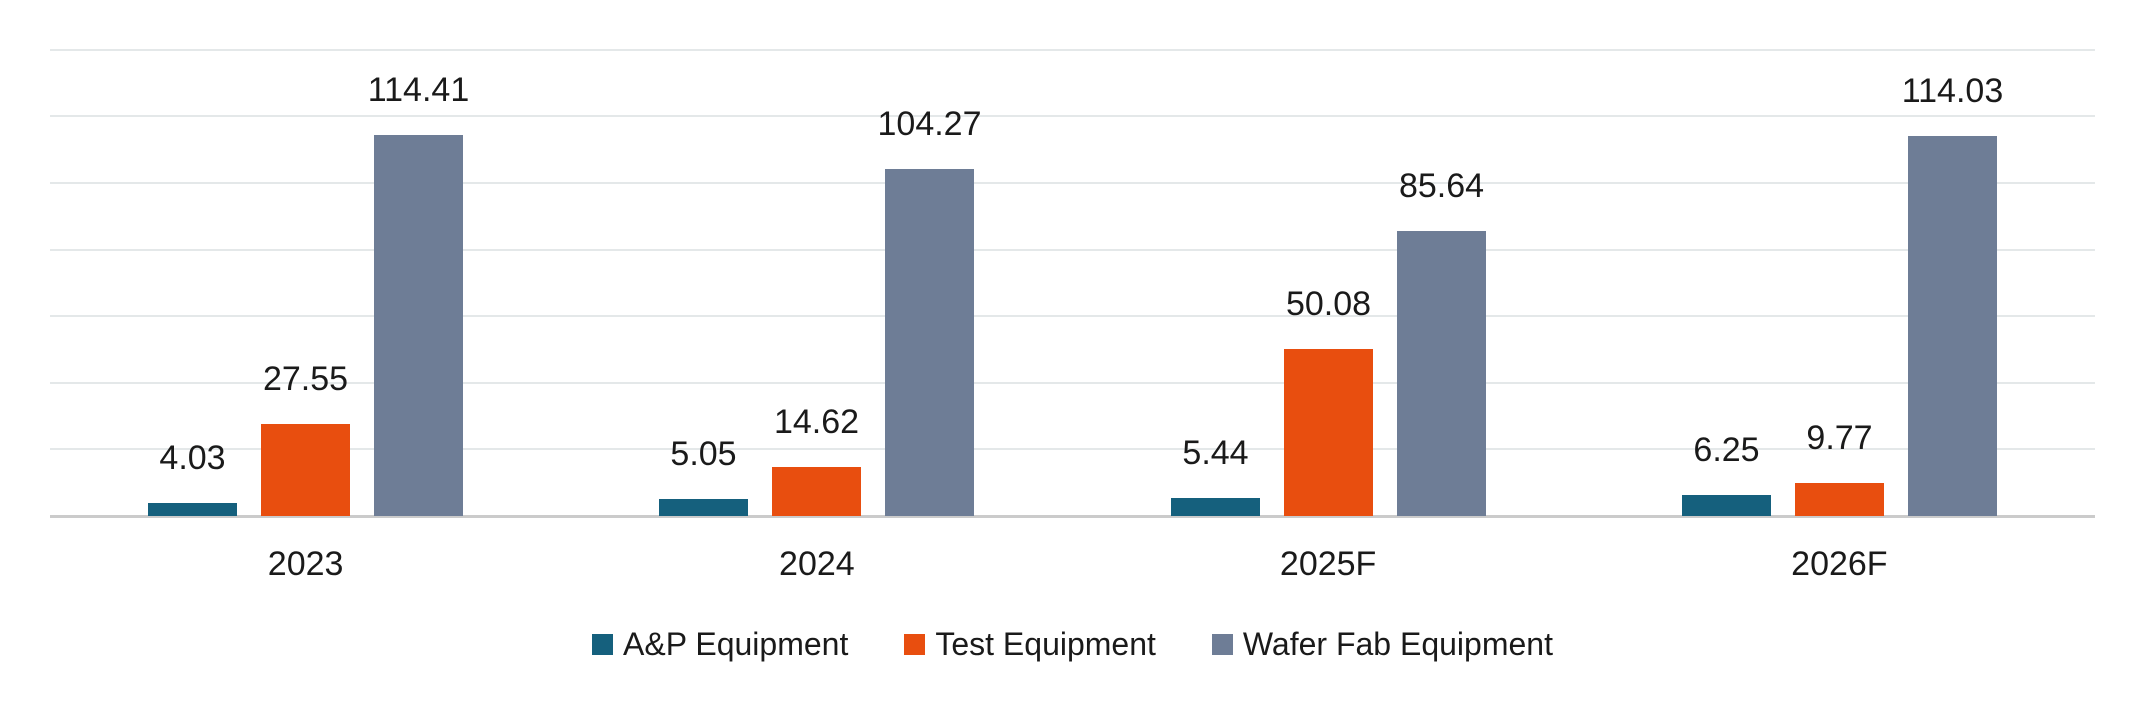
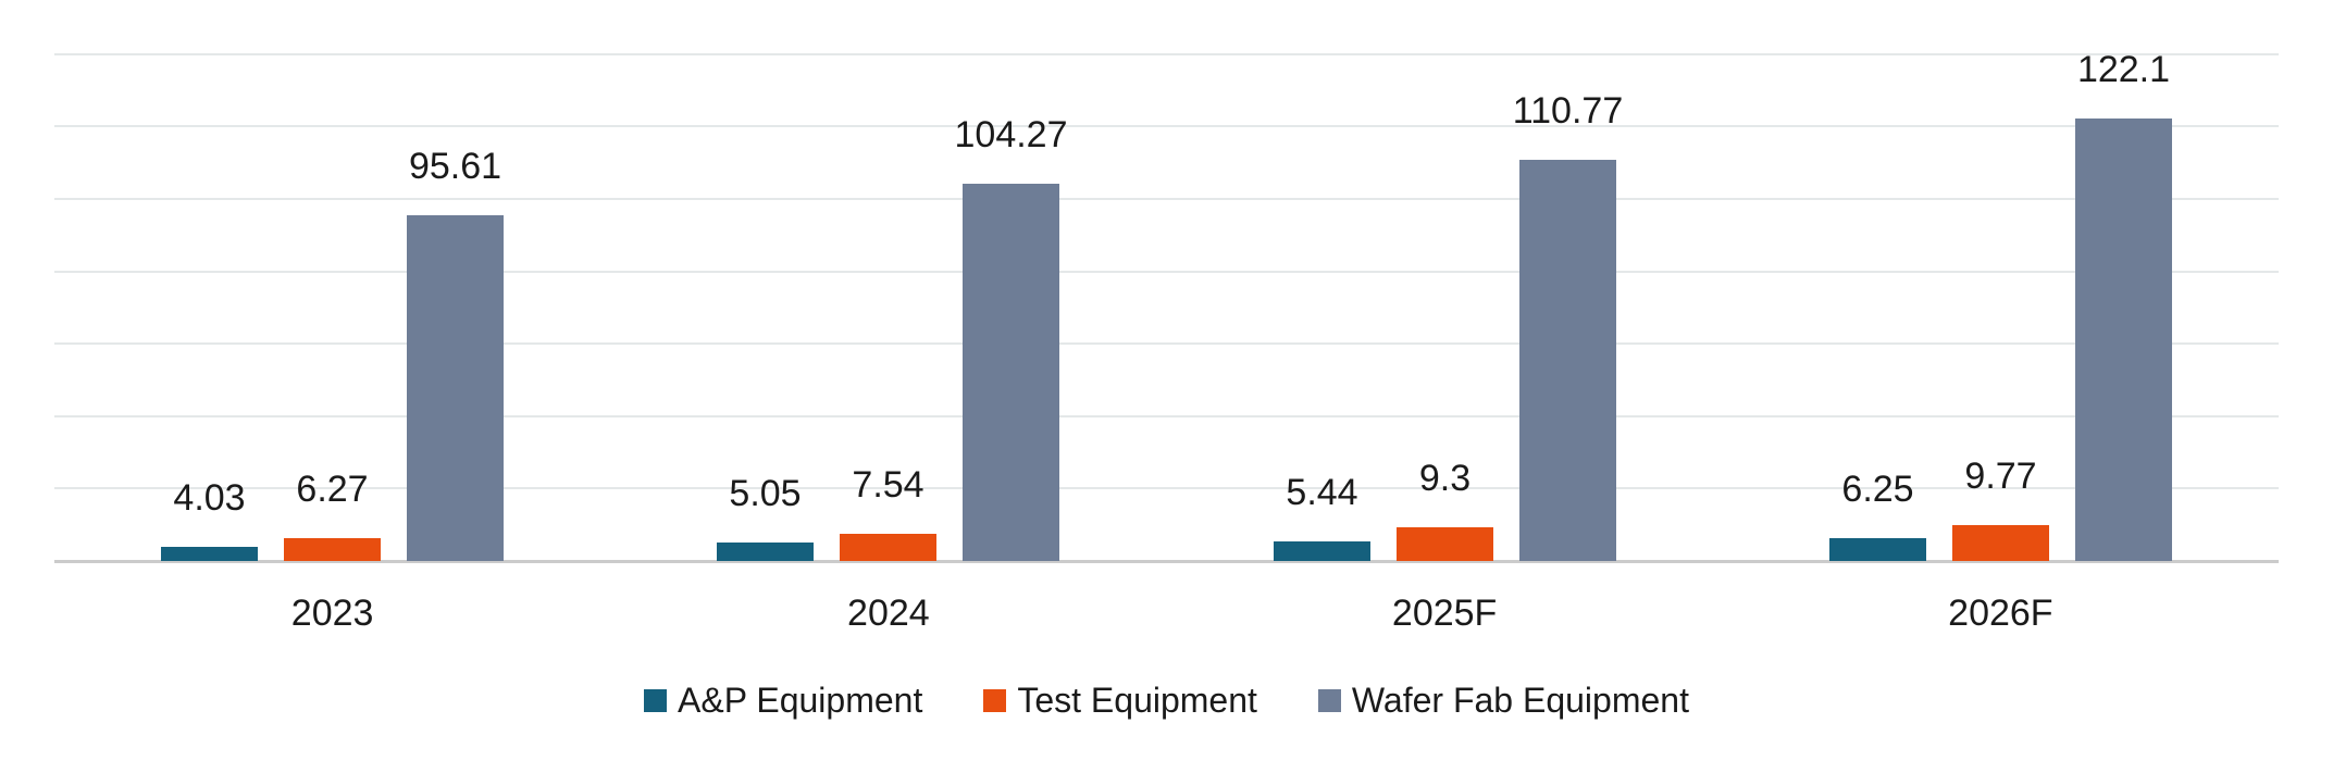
Test Equipment/2023: 27.55 -> 6.27
Wafer Fab Equipment/2023: 114.41 -> 95.61
Test Equipment/2024: 14.62 -> 7.54
Test Equipment/2025F: 50.08 -> 9.3
Wafer Fab Equipment/2025F: 85.64 -> 110.77
Wafer Fab Equipment/2026F: 114.03 -> 122.1
